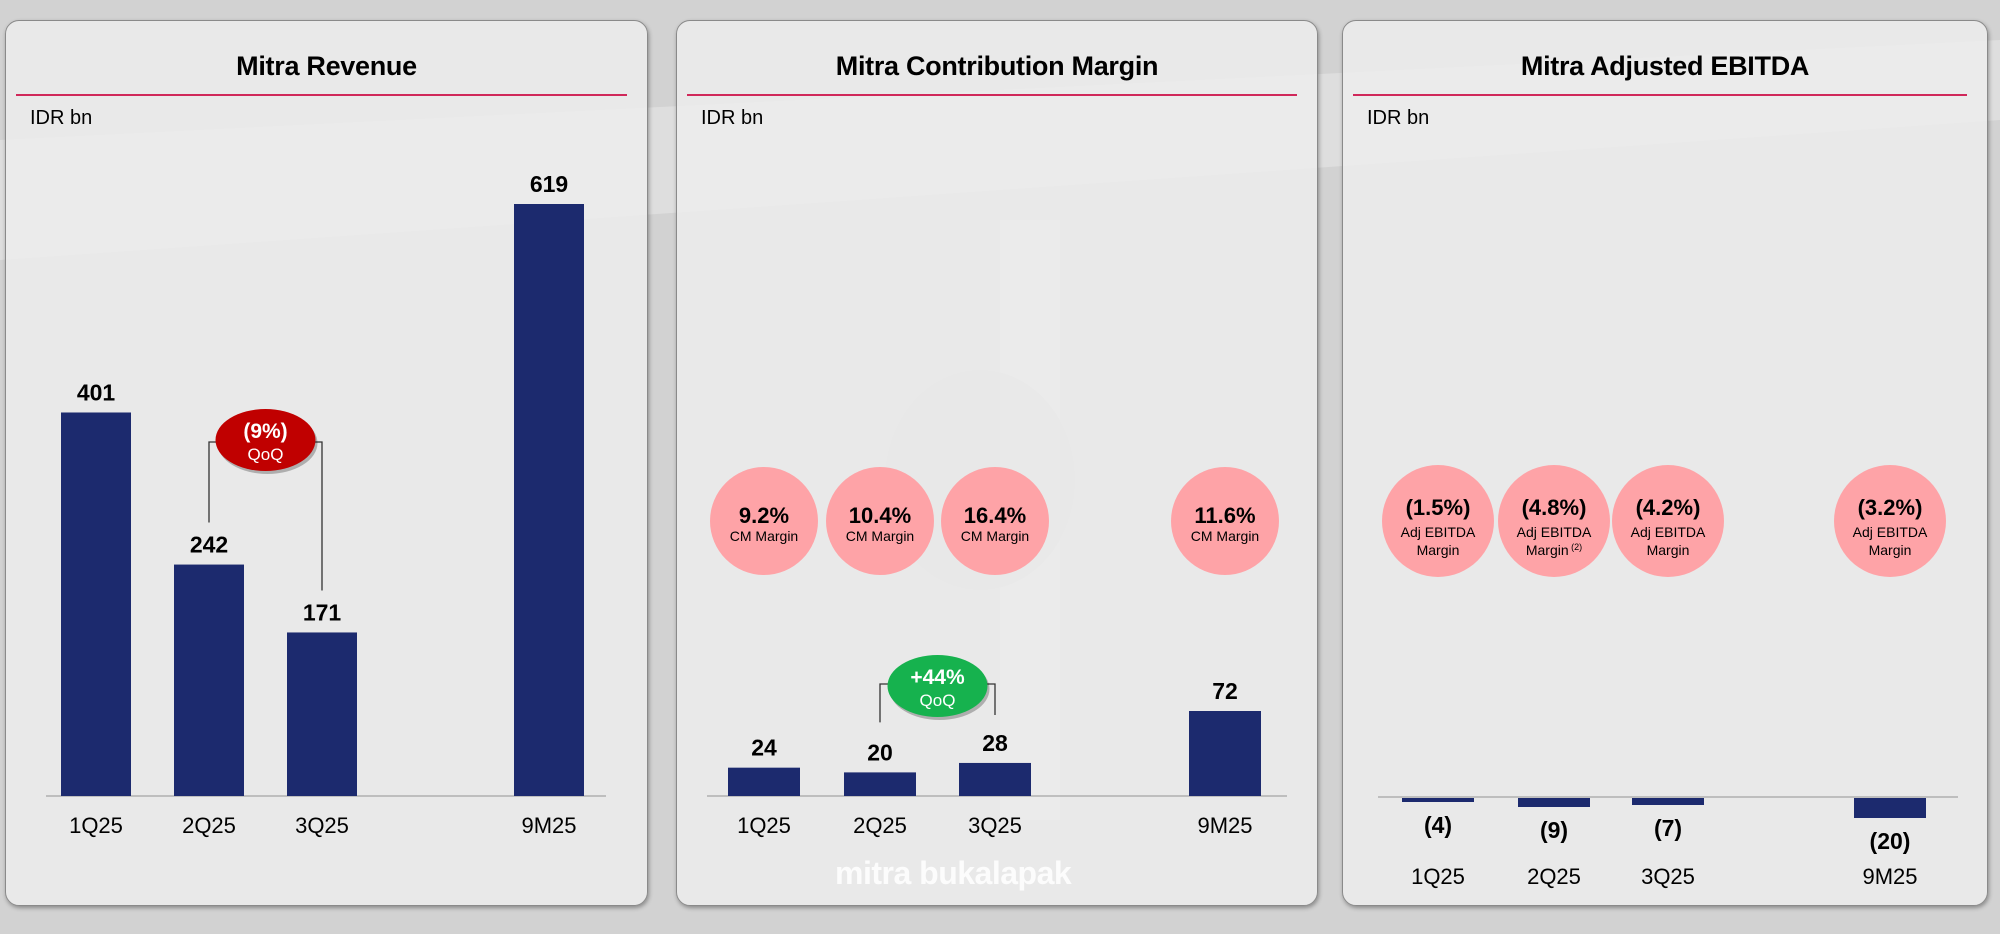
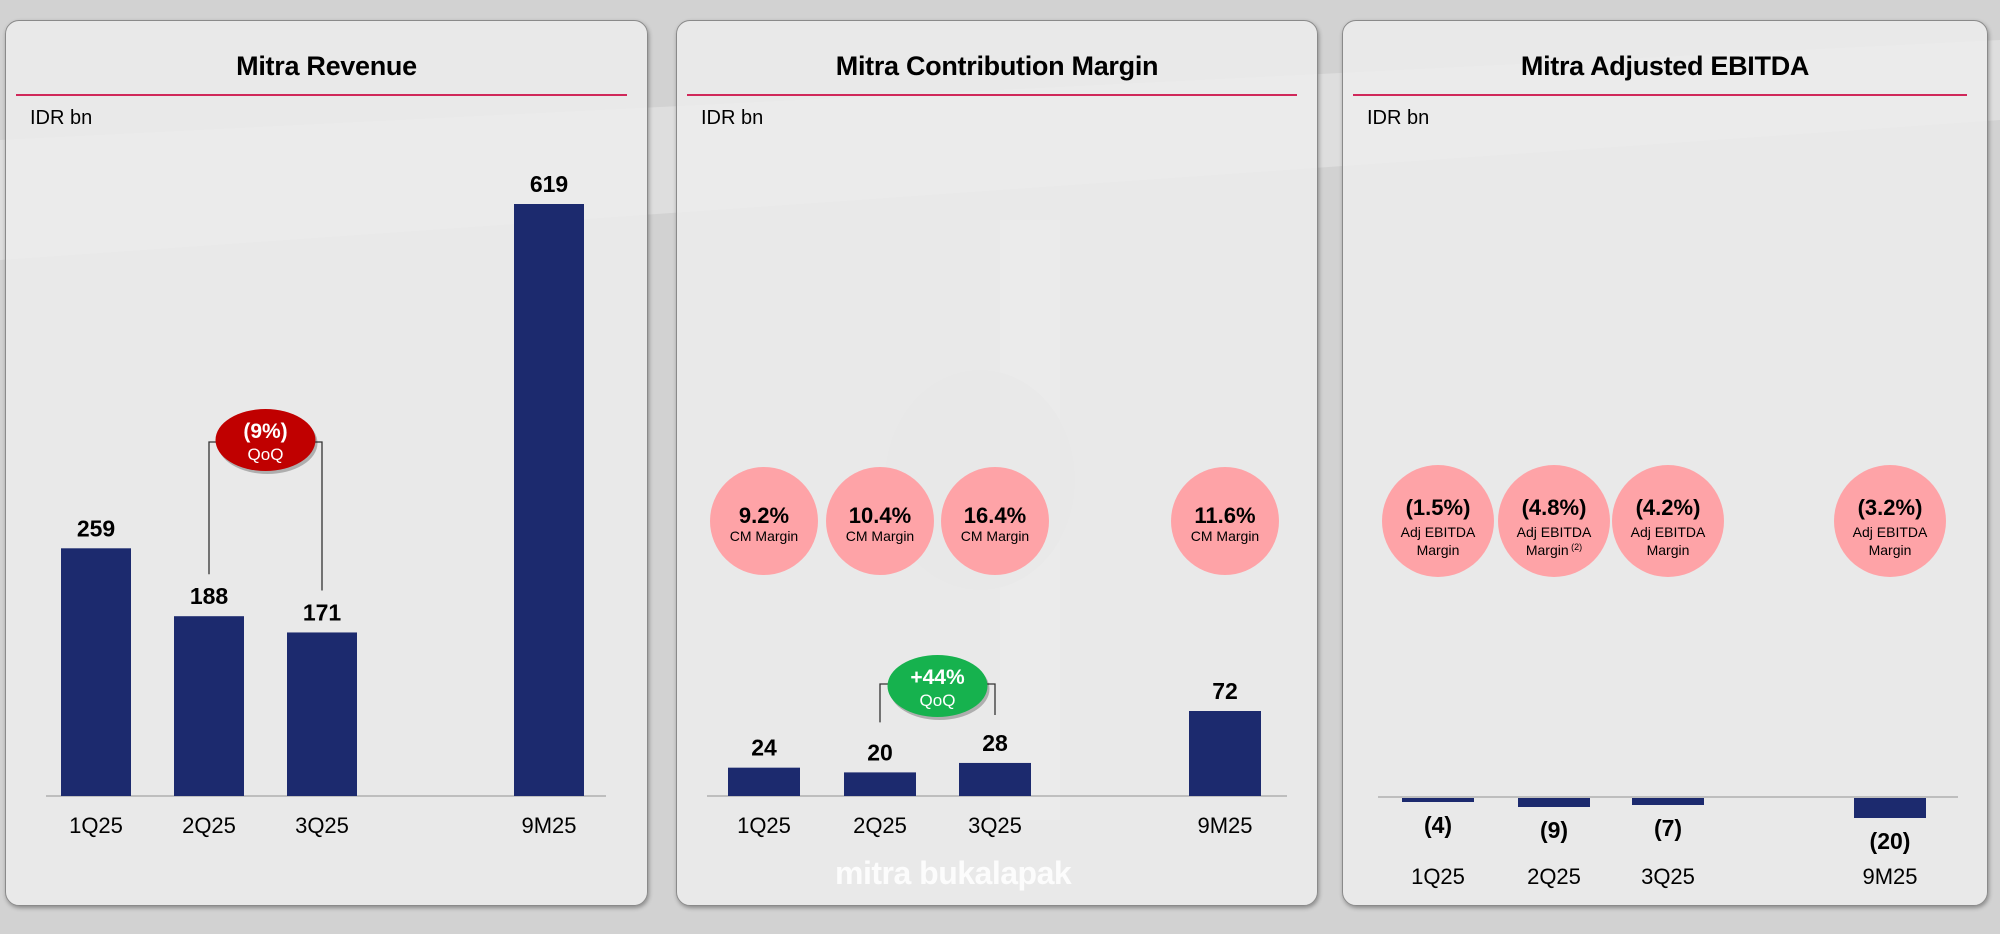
Mitra Revenue/1Q25: 401 -> 259
Mitra Revenue/2Q25: 242 -> 188
